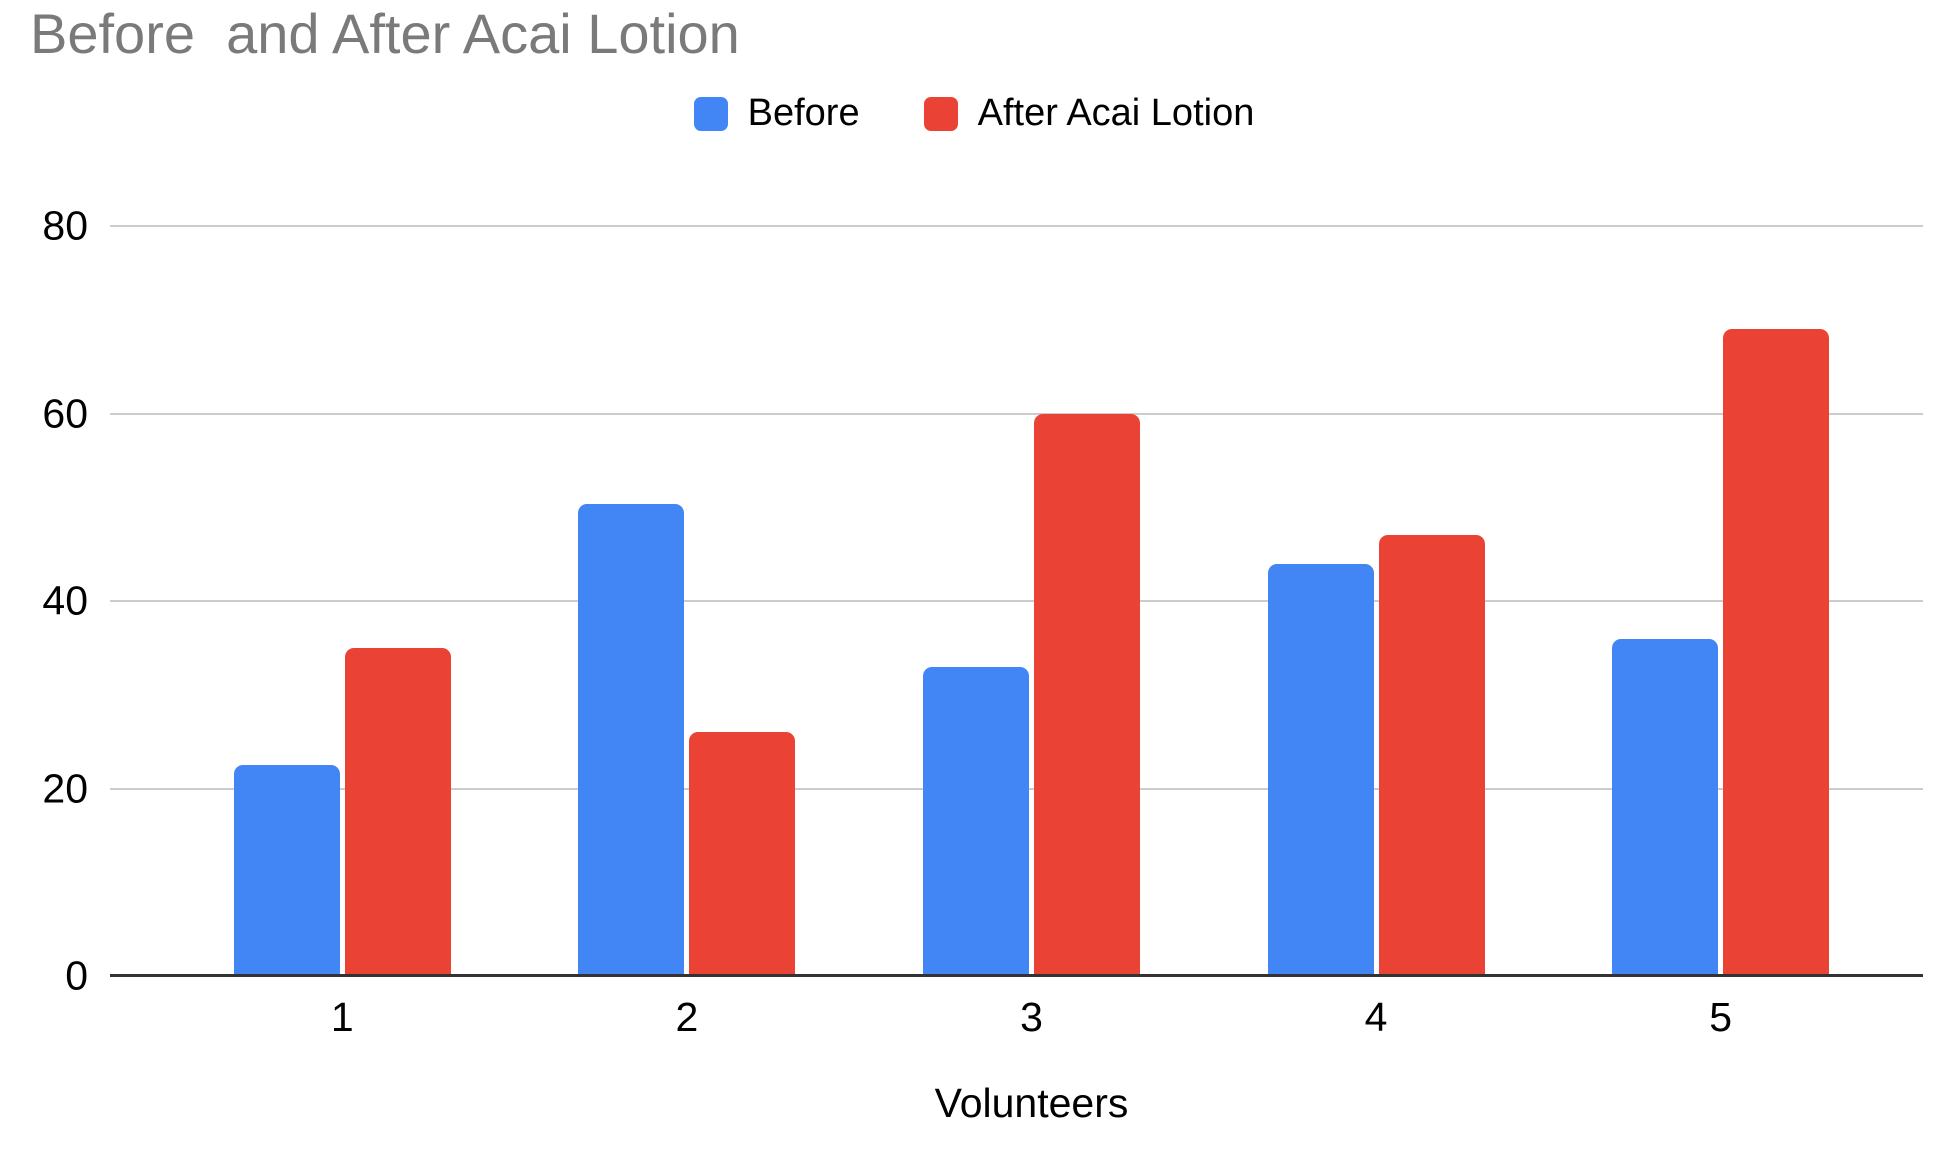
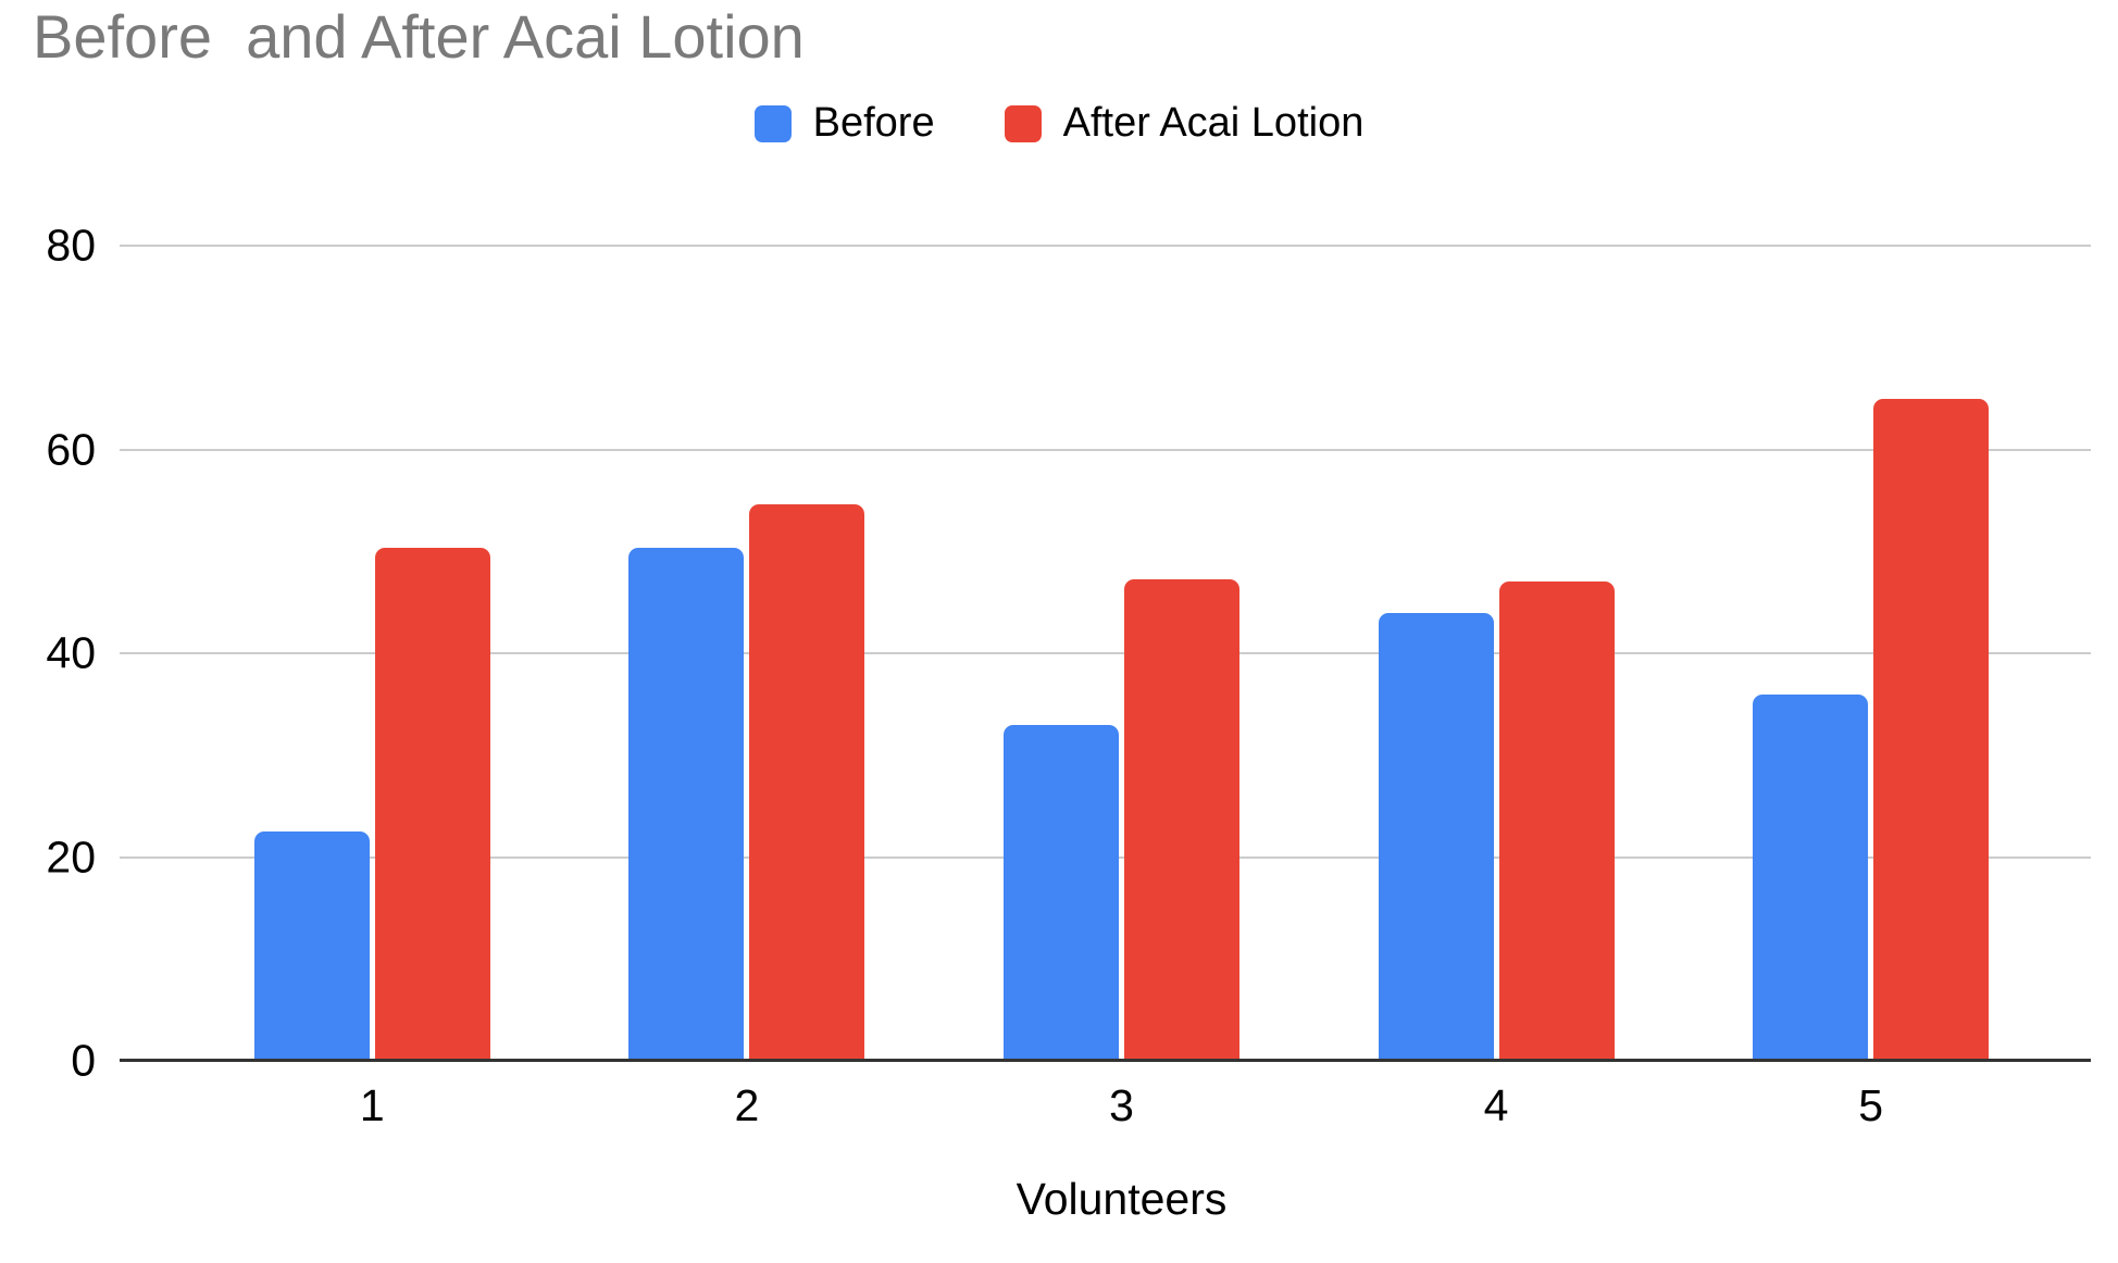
After Acai Lotion/1: 35 -> 50
After Acai Lotion/2: 26 -> 55
After Acai Lotion/3: 60 -> 47
After Acai Lotion/5: 69 -> 65
